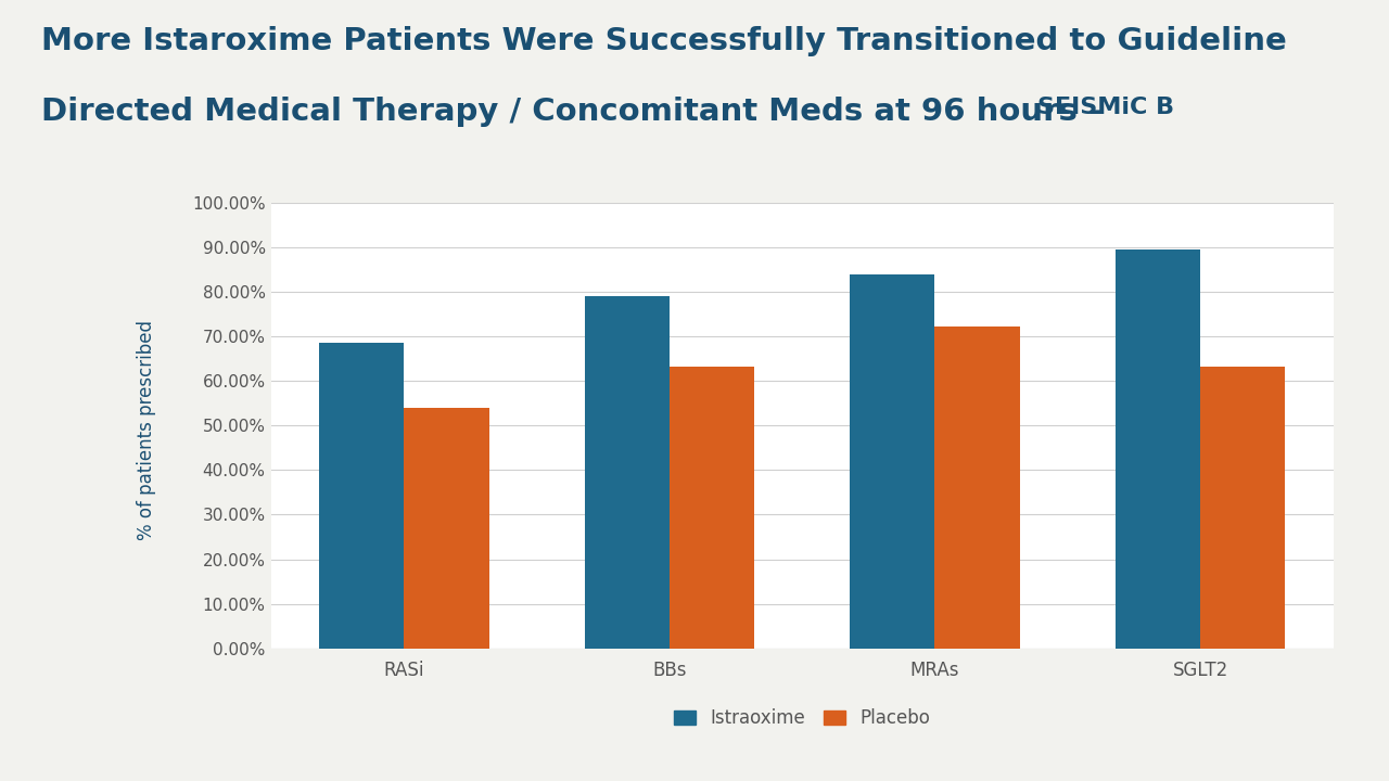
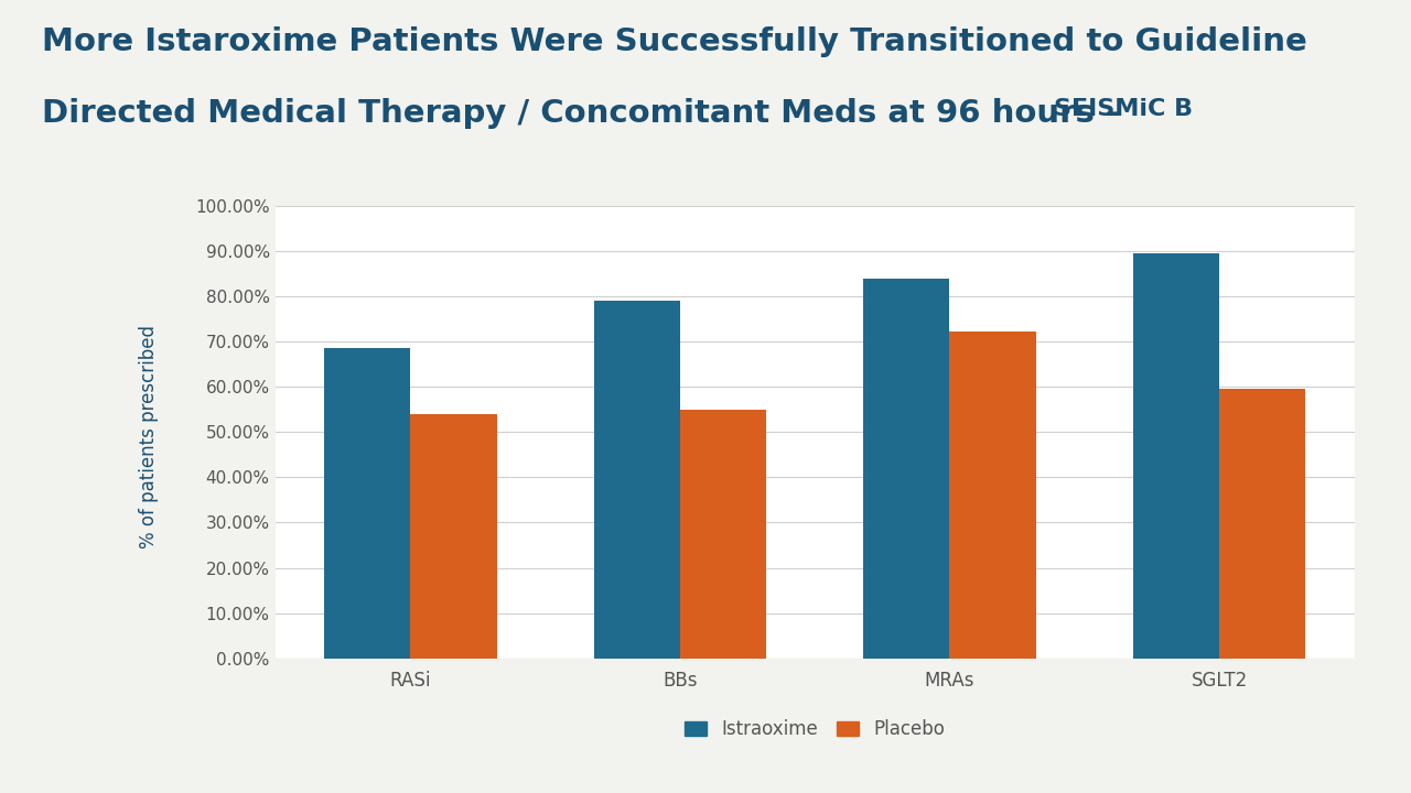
Placebo/BBs: 63.3% -> 55.0%
Placebo/SGLT2: 63.3% -> 59.5%
